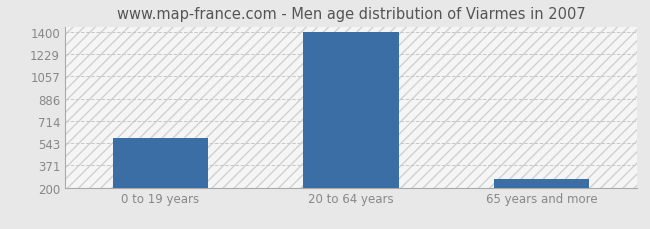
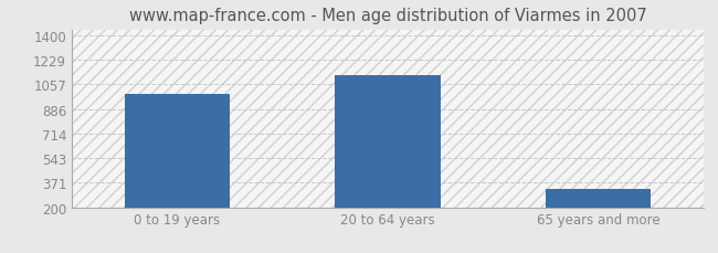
0 to 19 years: 580 -> 990
20 to 64 years: 1400 -> 1120
65 years and more: 270 -> 330
